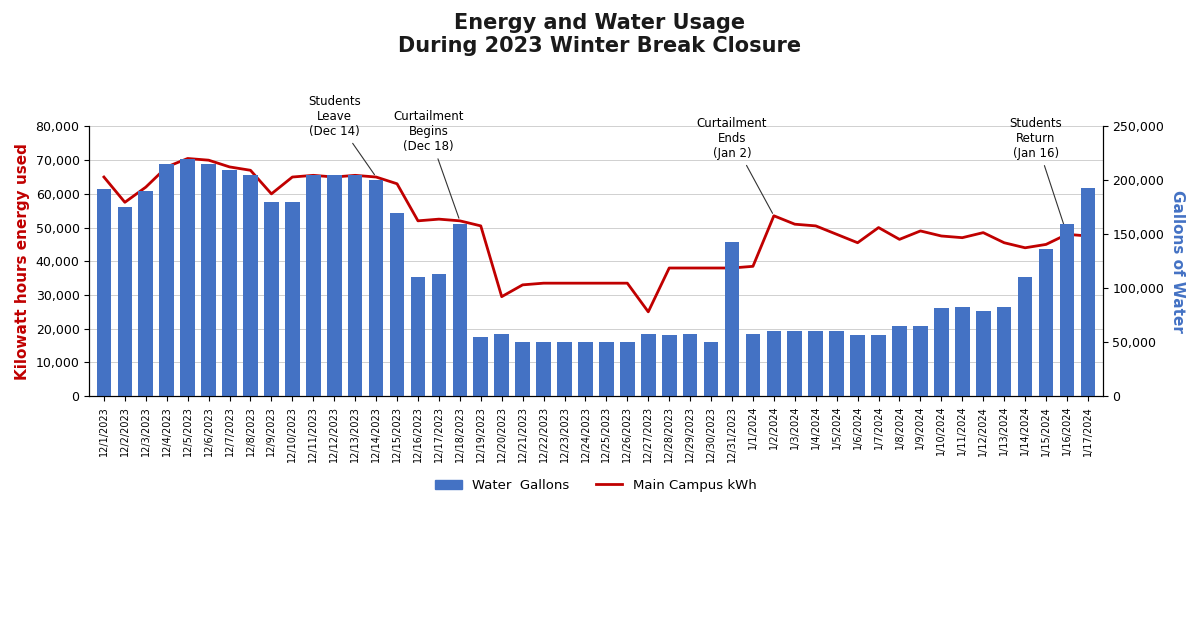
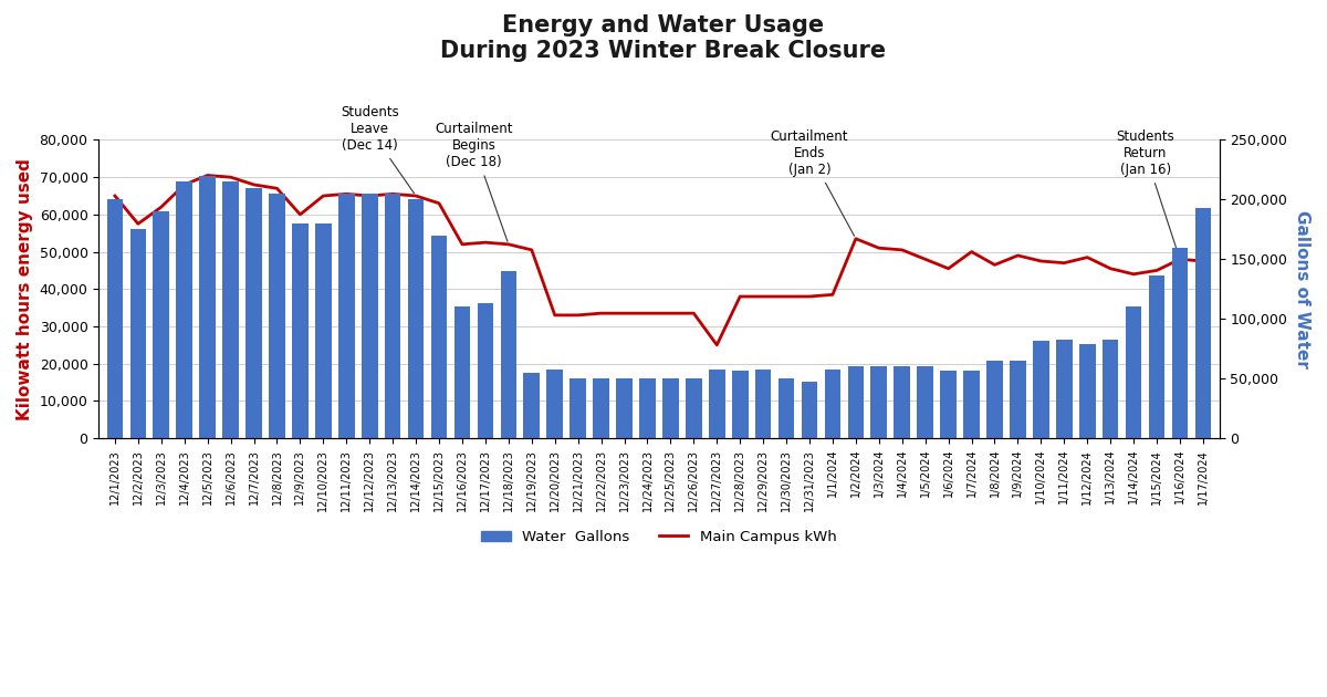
Water Gallons/12/1/2023: 192,000 -> 200,000
Water Gallons/12/18/2023: 160,000 -> 140,000
Main Campus kWh/12/20/2023: 29,500 -> 33,000
Water Gallons/12/31/2023: 143,000 -> 47,000
